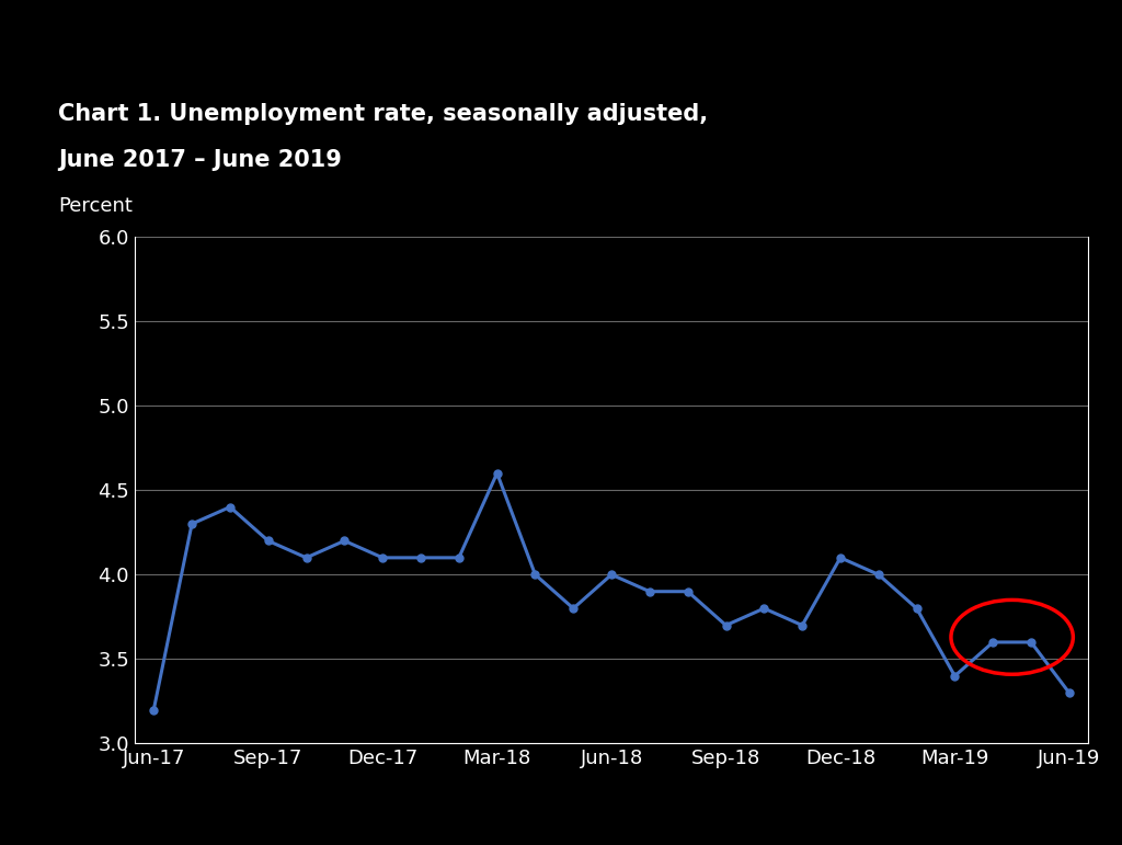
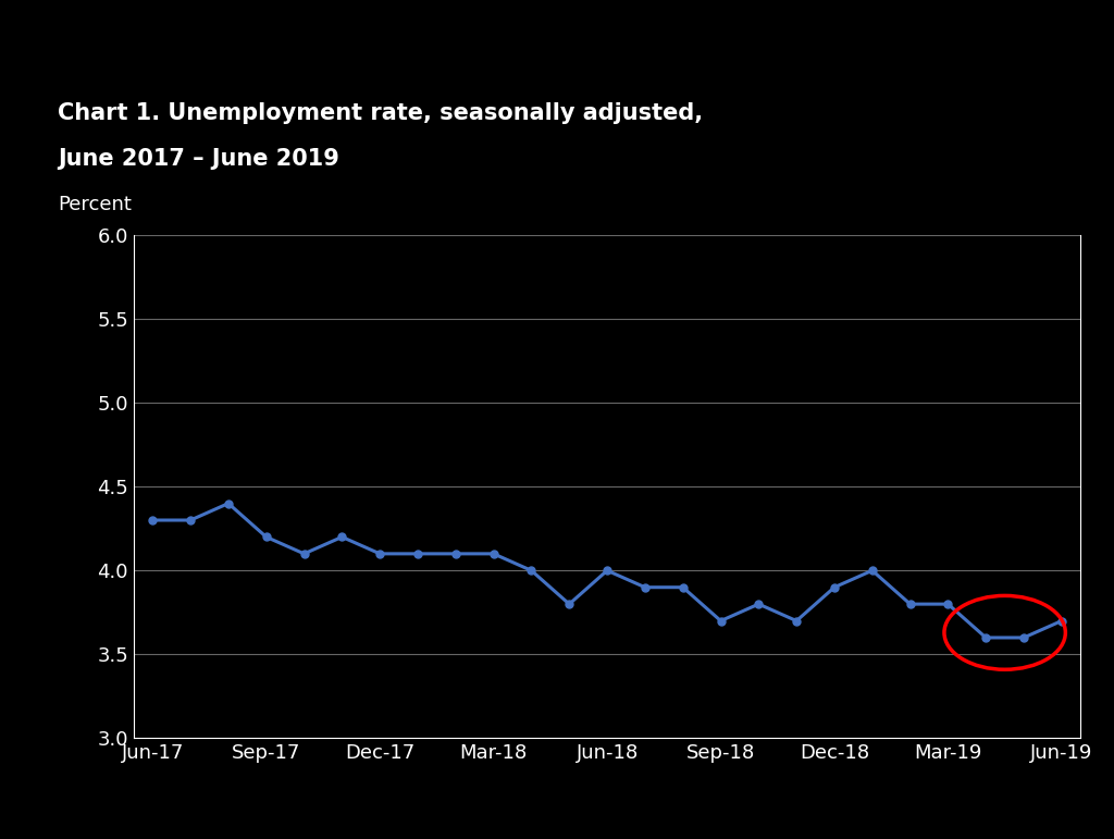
Jun-17: 3.2 -> 4.3
Mar-18: 4.6 -> 4.1
Dec-18: 4.1 -> 3.9
Mar-19: 3.4 -> 3.8
Jun-19: 3.3 -> 3.7
